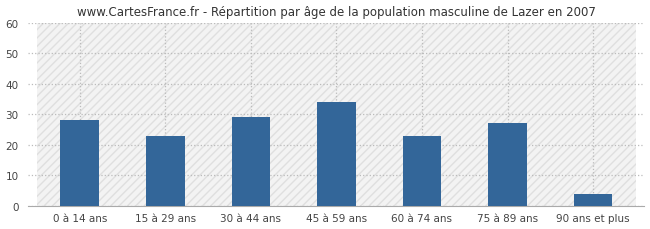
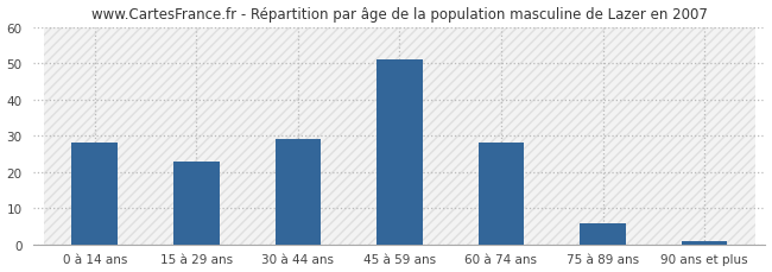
45 à 59 ans: 34 -> 51
60 à 74 ans: 23 -> 28
75 à 89 ans: 27 -> 6
90 ans et plus: 4 -> 1
